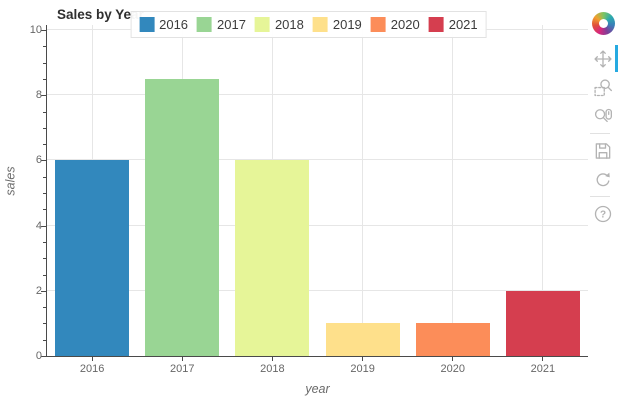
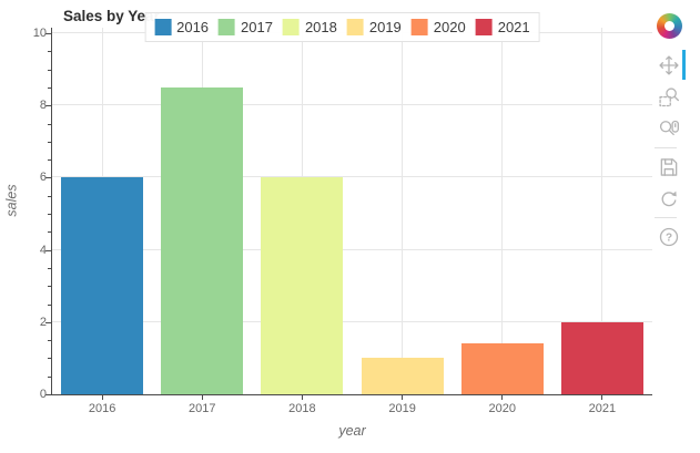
2020: 1.0 -> 1.4
